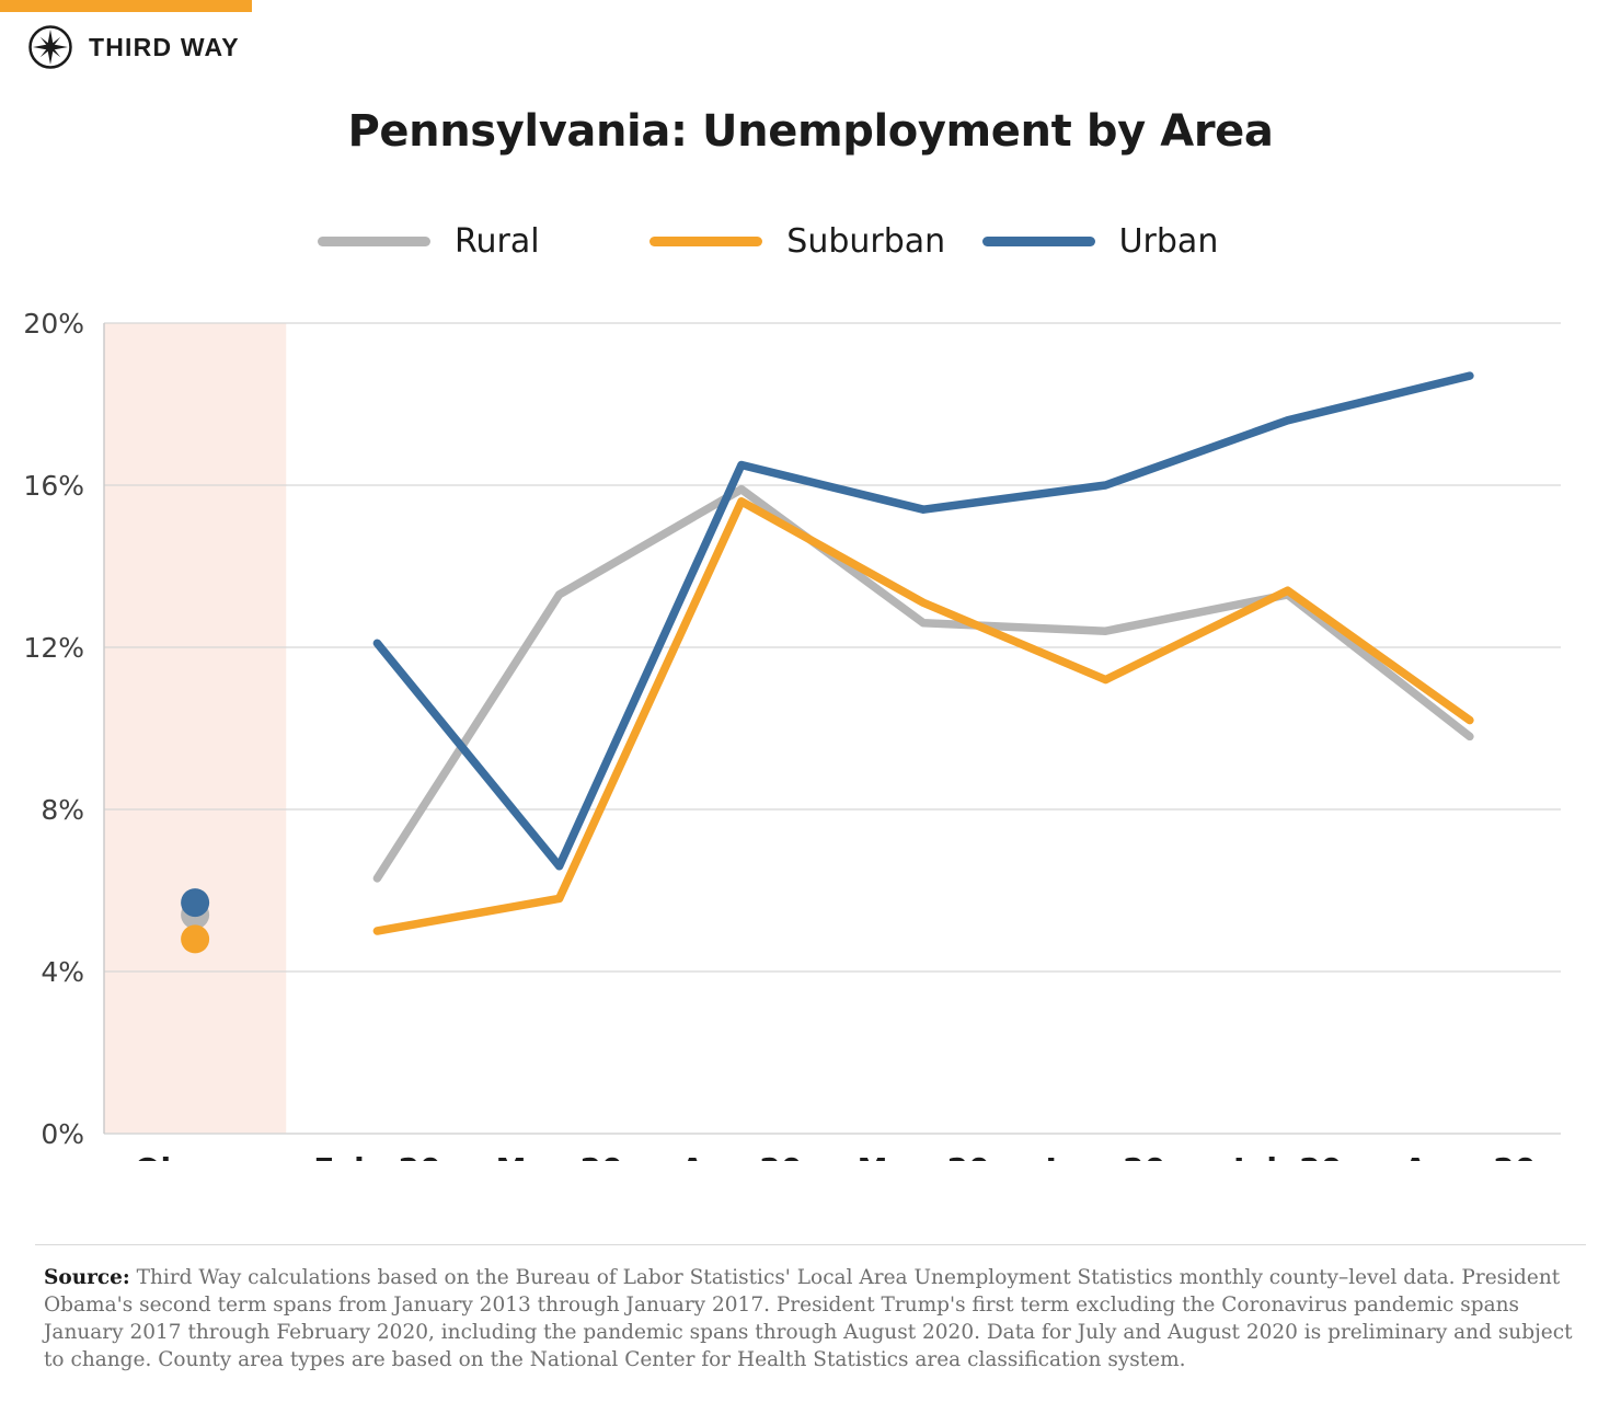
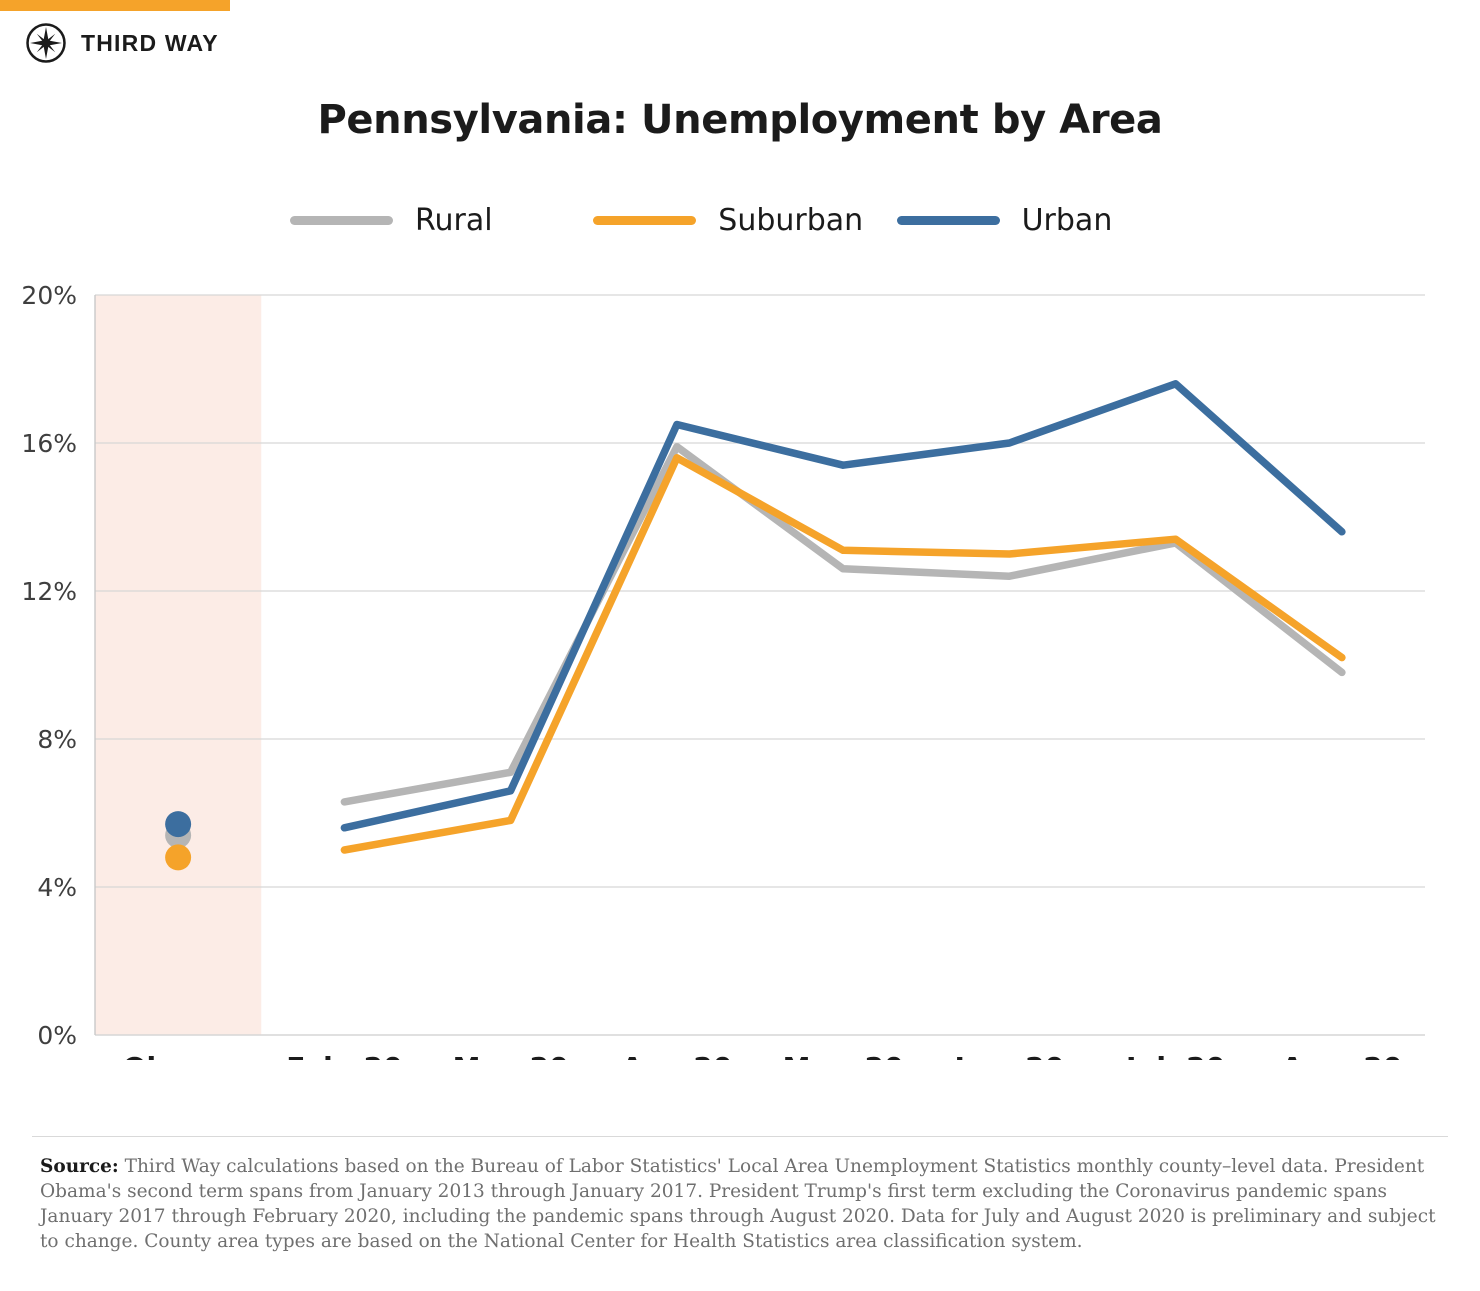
Urban/Feb. 20: 12.1% -> 5.6%
Rural/Mar. 20: 13.3% -> 7.1%
Suburban/Jun. 20: 11.2% -> 13.0%
Urban/Aug. 20: 18.7% -> 13.6%
